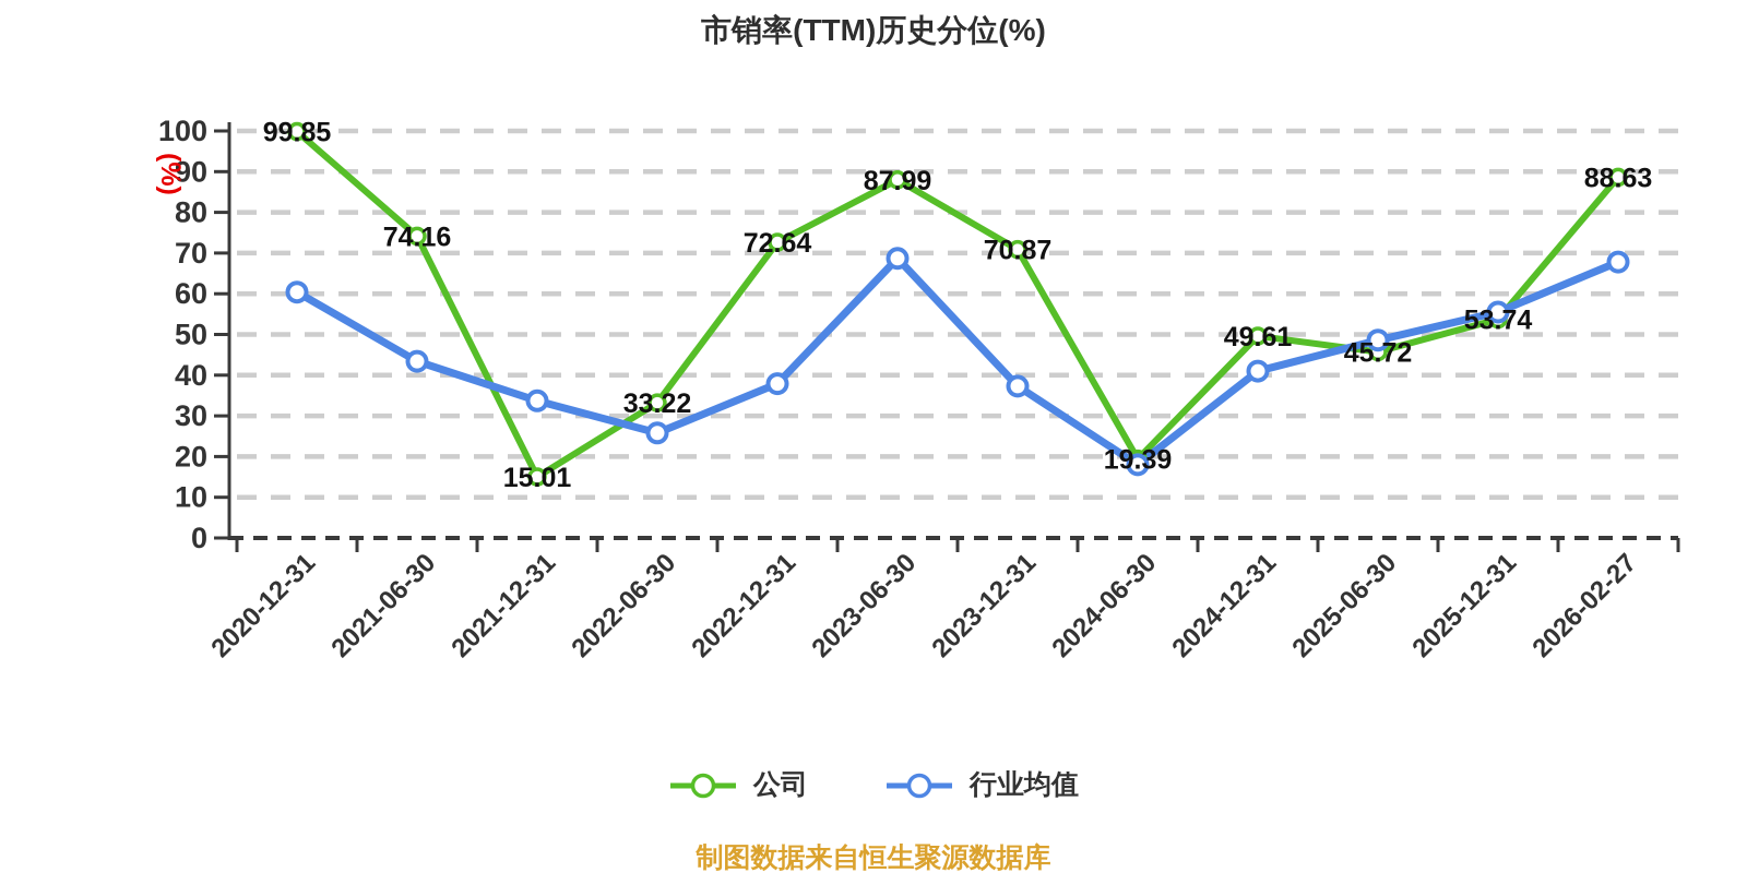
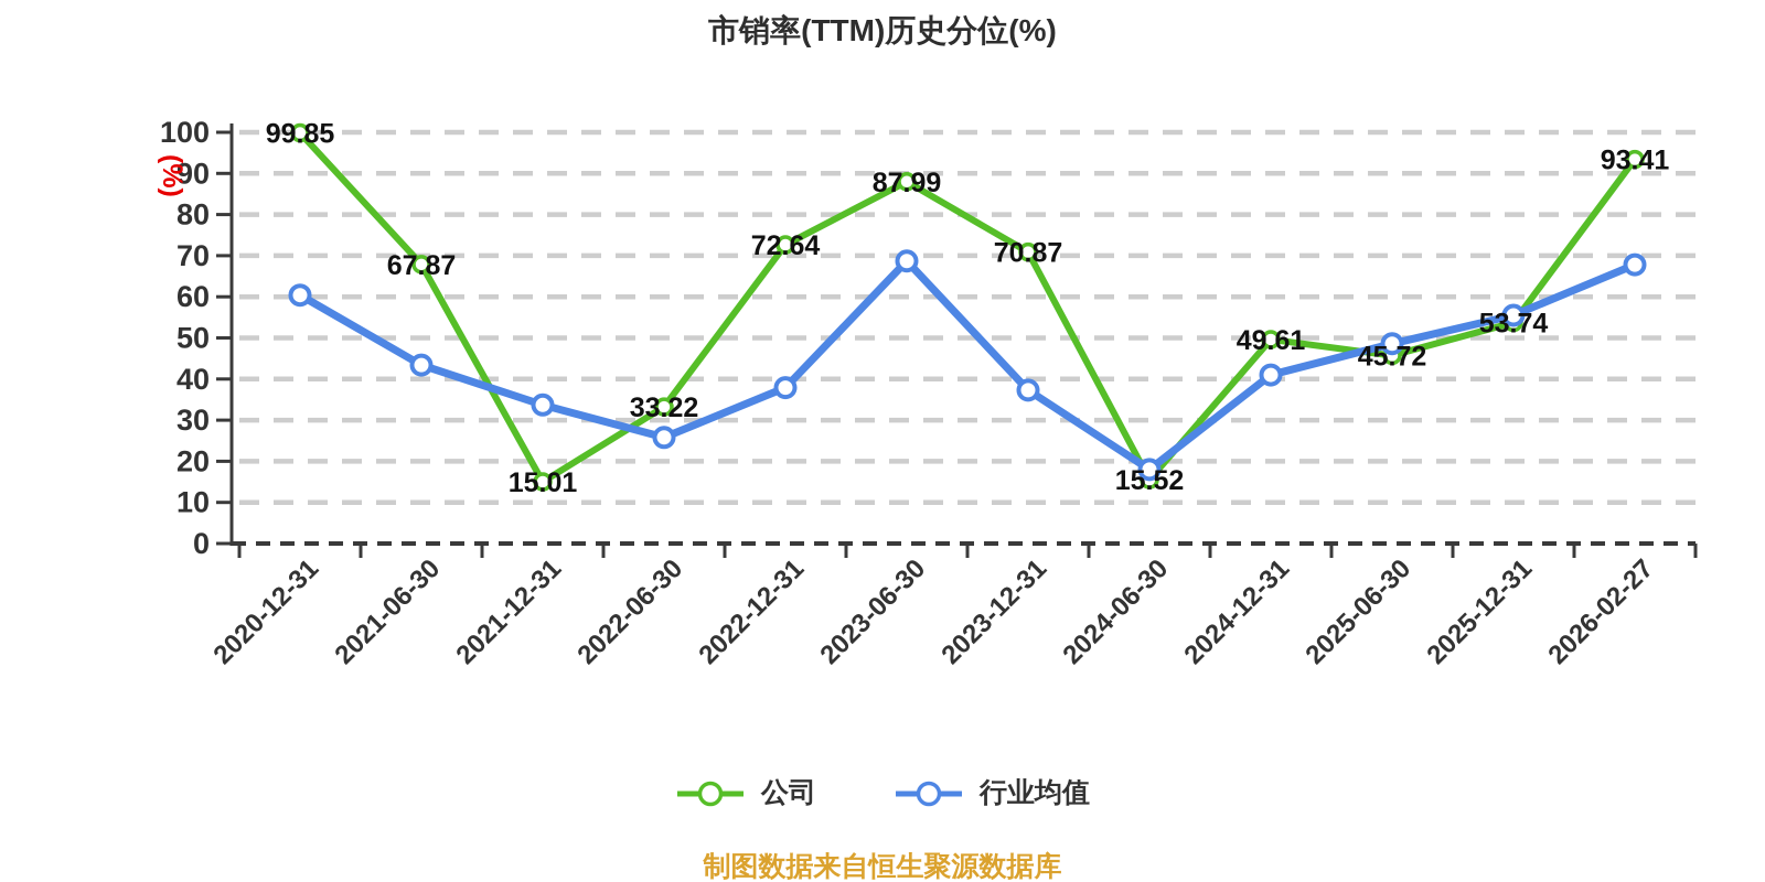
公司/2021-06-30: 74.16 -> 67.87
公司/2024-06-30: 19.39 -> 15.52
公司/2026-02-27: 88.63 -> 93.41
